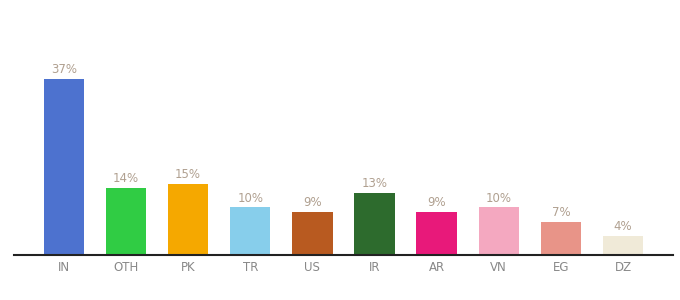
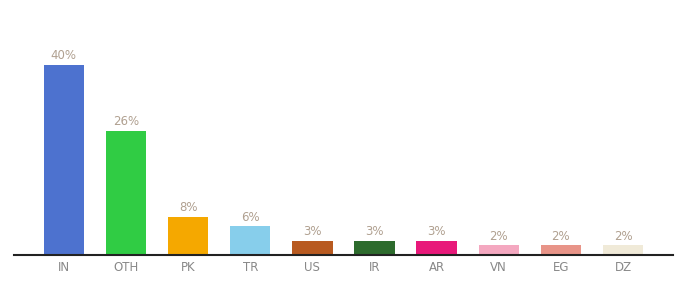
IN: 37% -> 40%
OTH: 14% -> 26%
PK: 15% -> 8%
TR: 10% -> 6%
US: 9% -> 3%
IR: 13% -> 3%
AR: 9% -> 3%
VN: 10% -> 2%
EG: 7% -> 2%
DZ: 4% -> 2%
